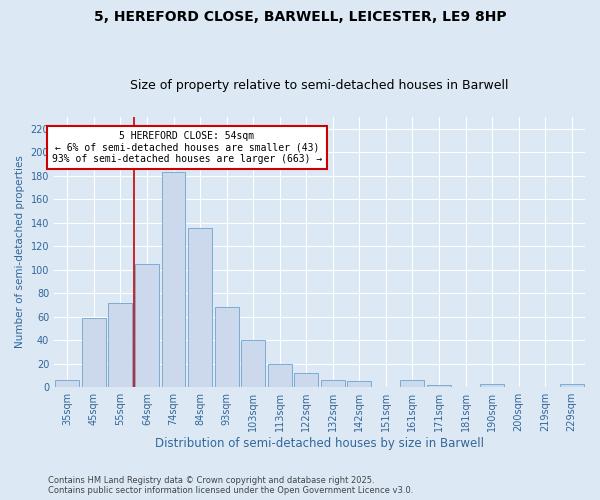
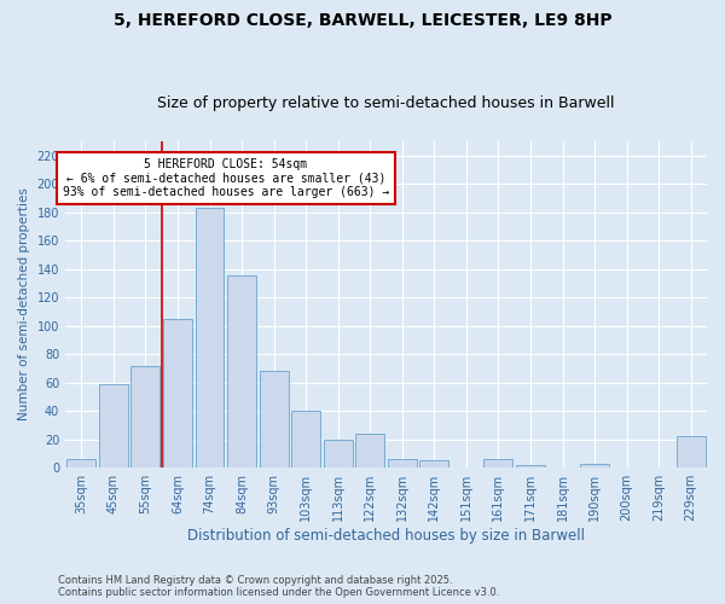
122sqm: 12 -> 24
229sqm: 3 -> 22
